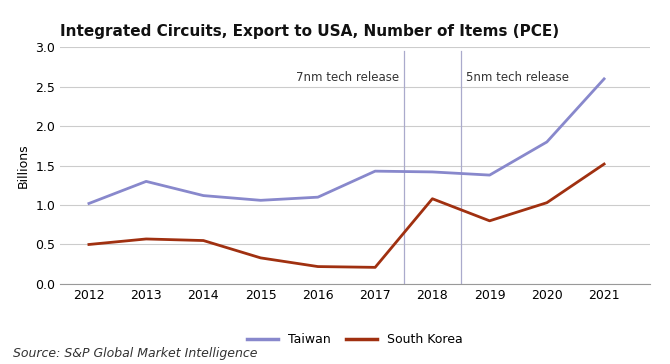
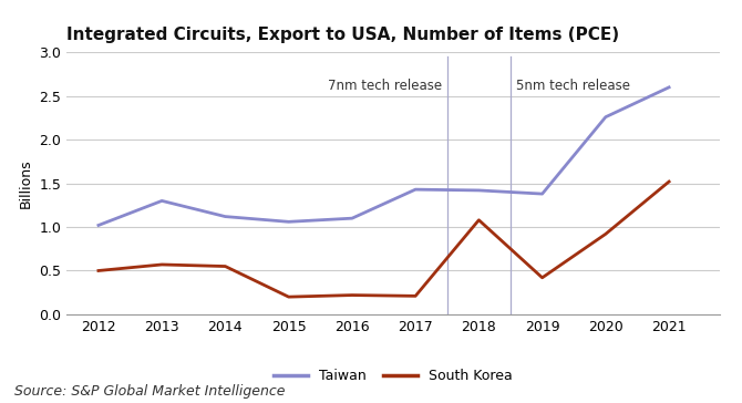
South Korea/2015: 0.33 -> 0.20
South Korea/2019: 0.80 -> 0.42
Taiwan/2020: 1.80 -> 2.26
South Korea/2020: 1.03 -> 0.92
